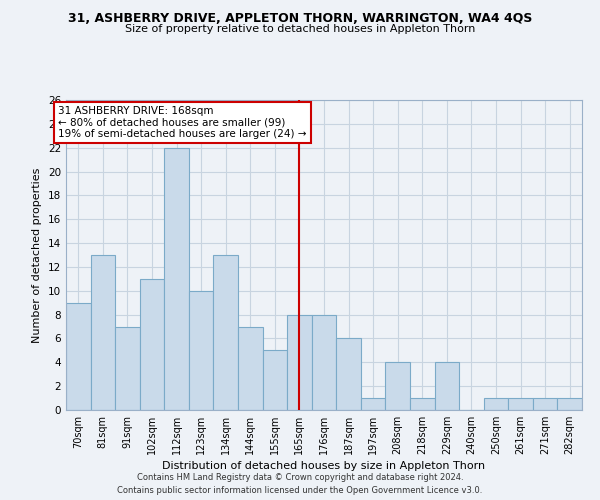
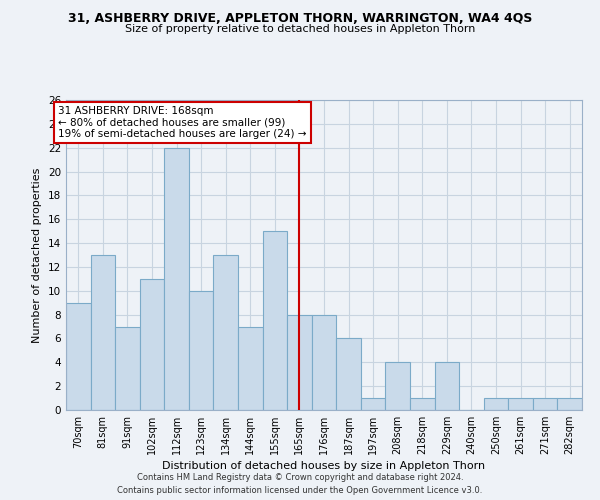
155sqm: 5 -> 15
